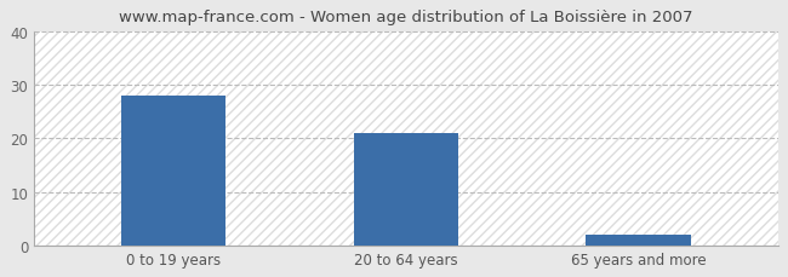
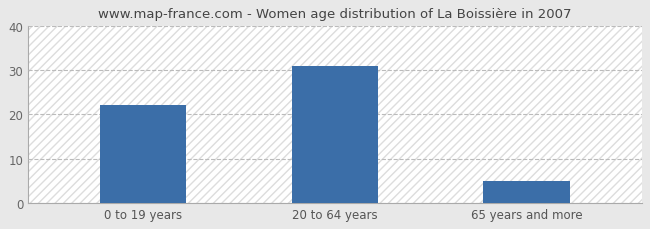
0 to 19 years: 28 -> 22
20 to 64 years: 21 -> 31
65 years and more: 2 -> 5
